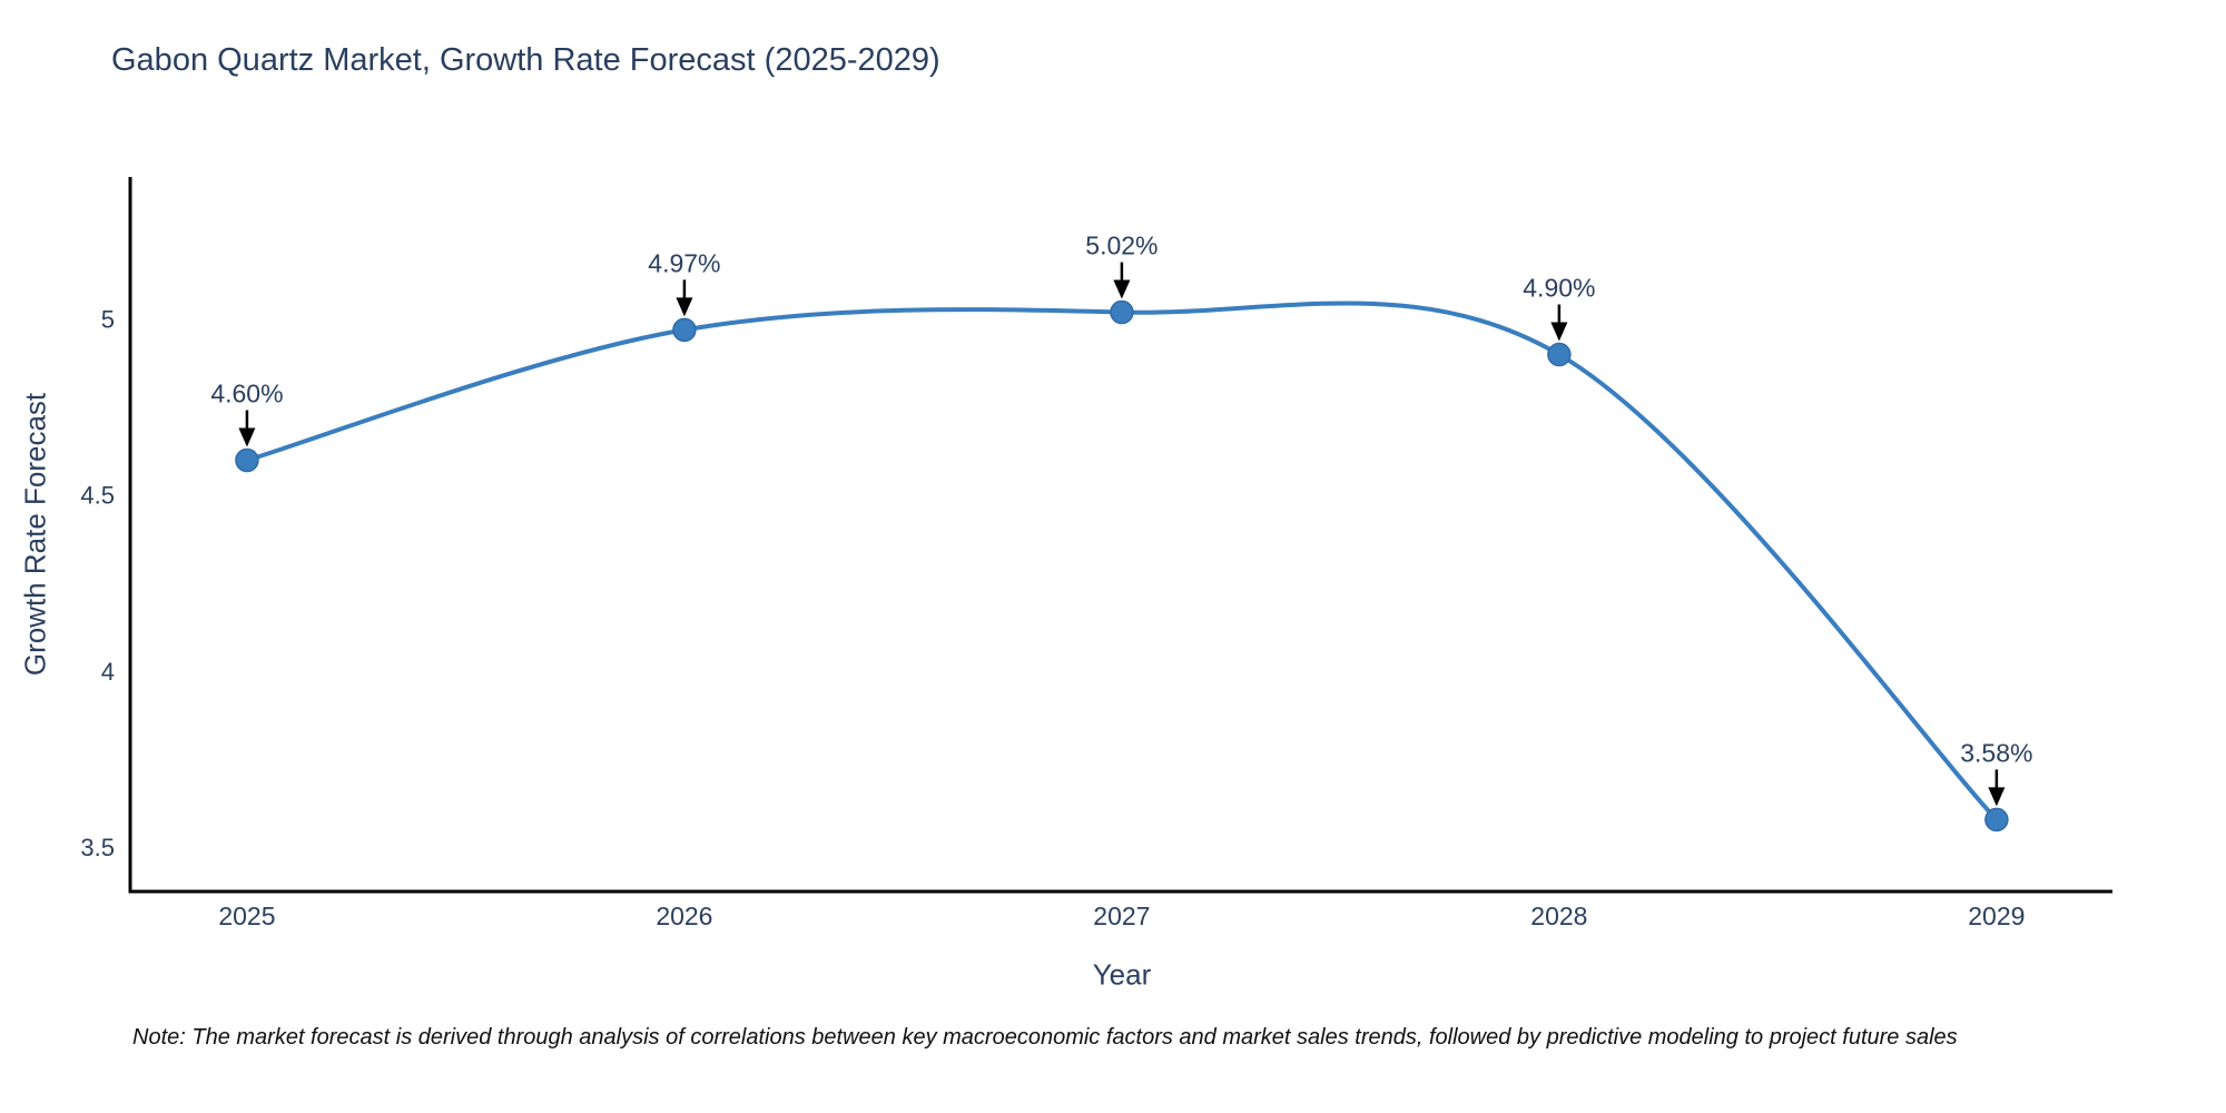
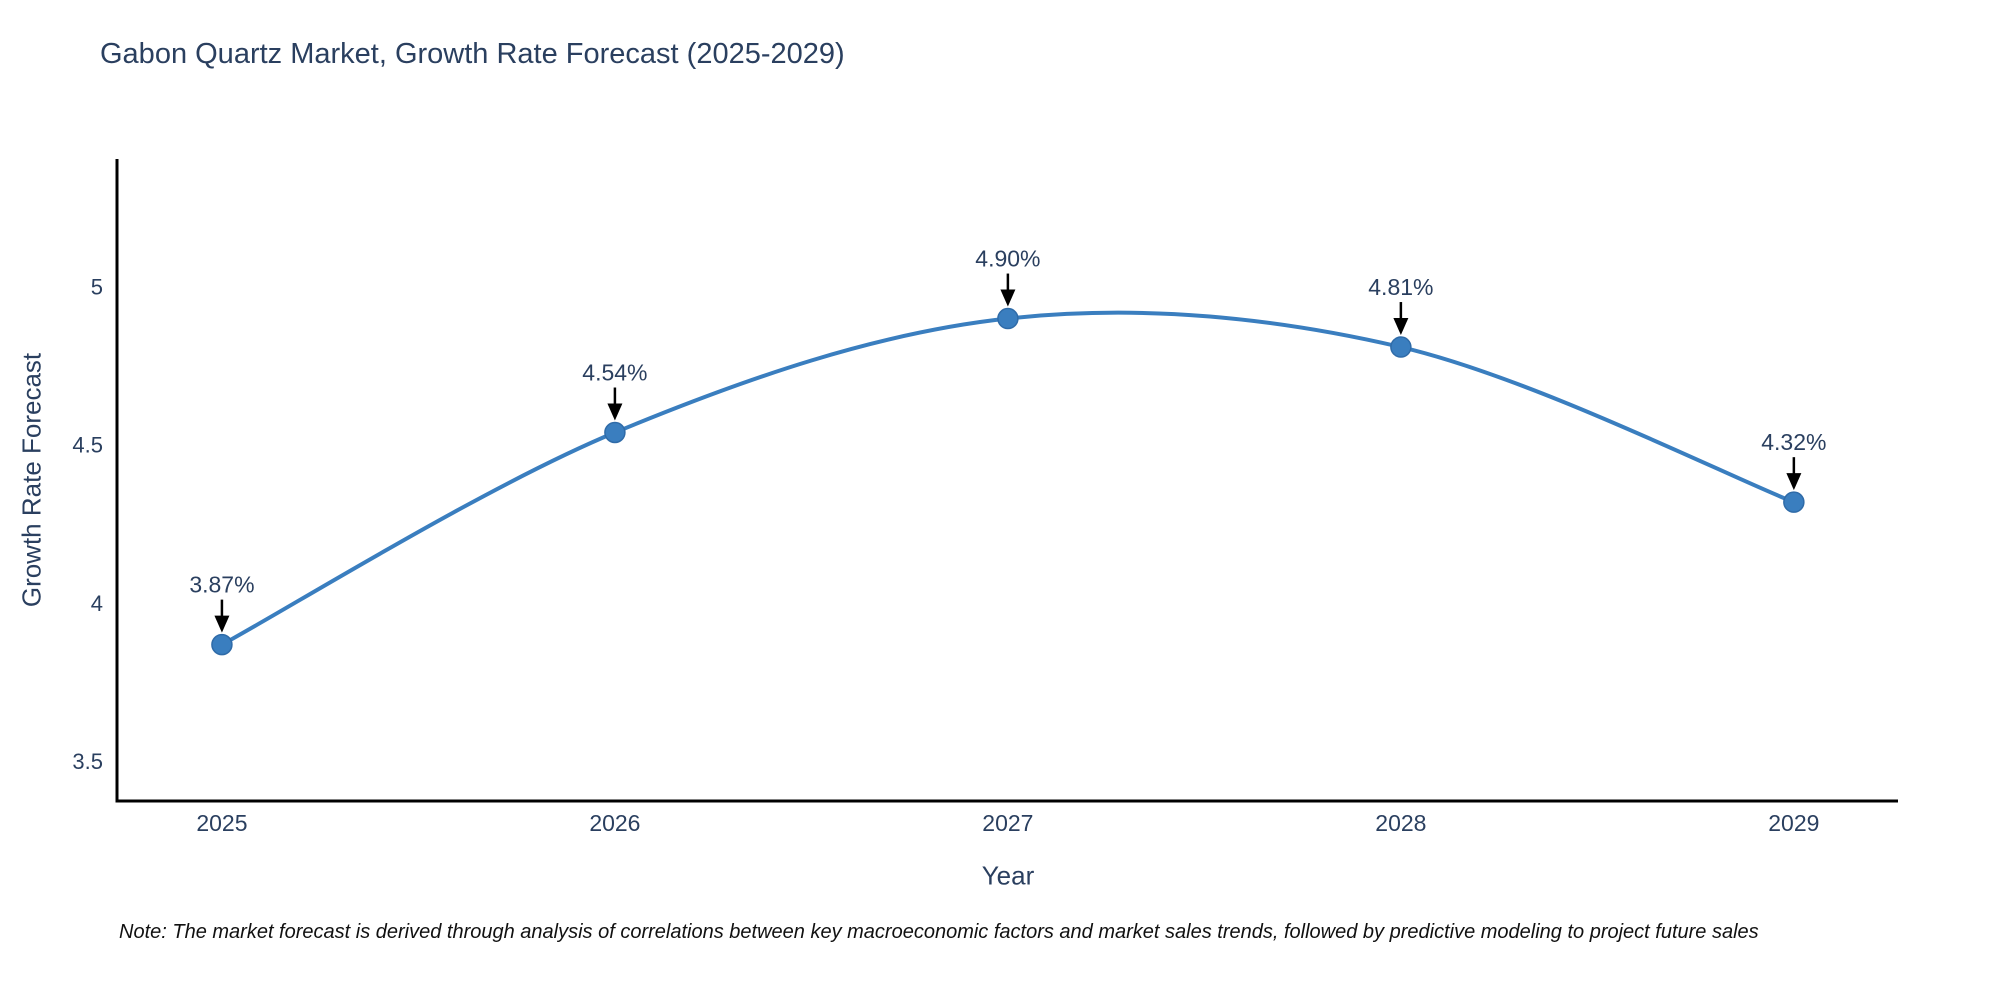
2025: 4.60% -> 3.87%
2026: 4.97% -> 4.54%
2027: 5.02% -> 4.90%
2028: 4.90% -> 4.81%
2029: 3.58% -> 4.32%
